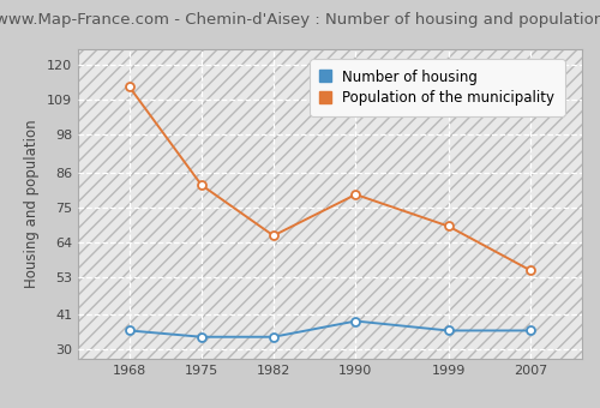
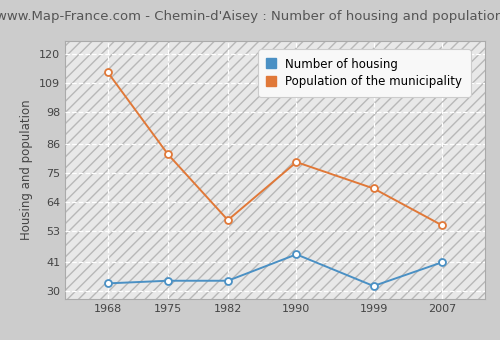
Number of housing/1968: 36 -> 33
Population of the municipality/1982: 66 -> 57
Number of housing/1990: 39 -> 44
Number of housing/1999: 36 -> 32
Number of housing/2007: 36 -> 41
